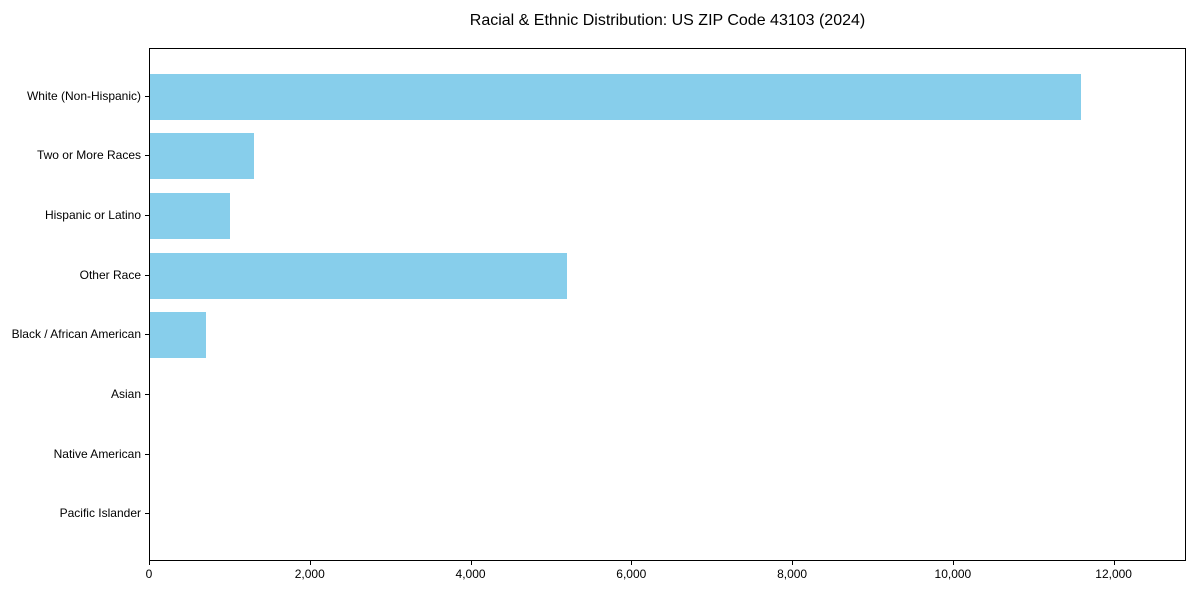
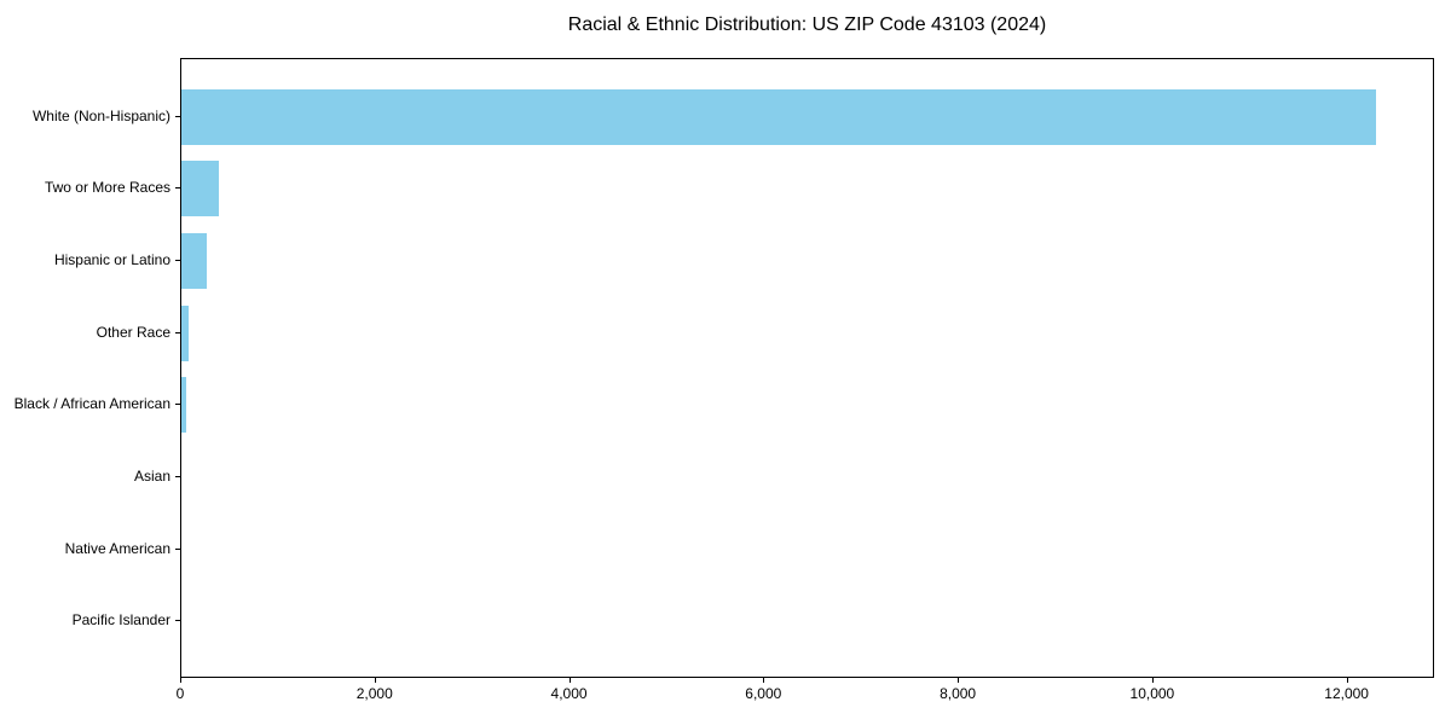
White (Non-Hispanic): 11600 -> 12300
Two or More Races: 1300 -> 400
Hispanic or Latino: 1000 -> 300
Other Race: 5200 -> 100
Black / African American: 700 -> 100
